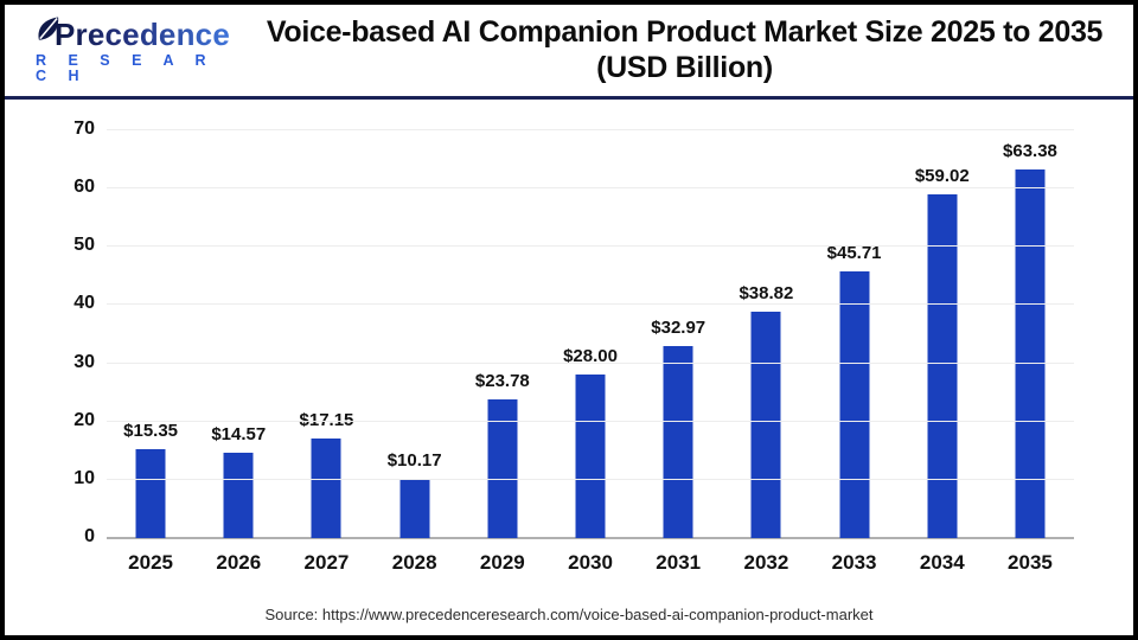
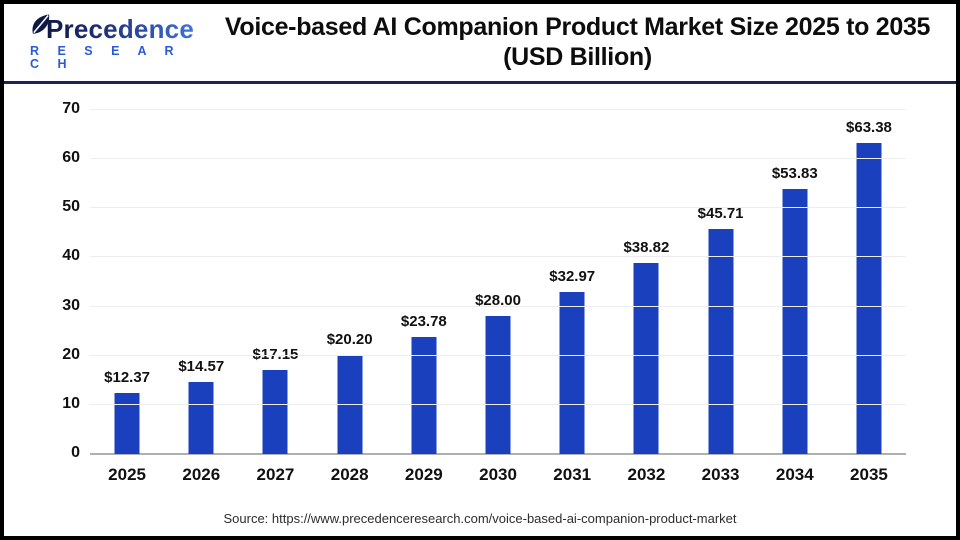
2025: $15.35 -> $12.37
2028: $10.17 -> $20.20
2034: $59.02 -> $53.83
